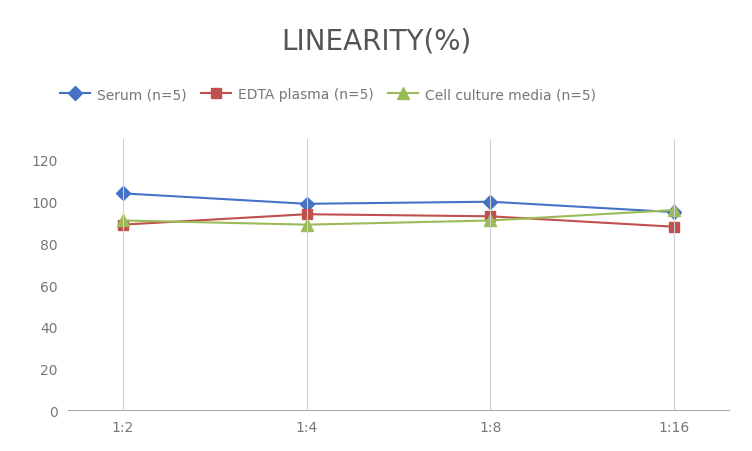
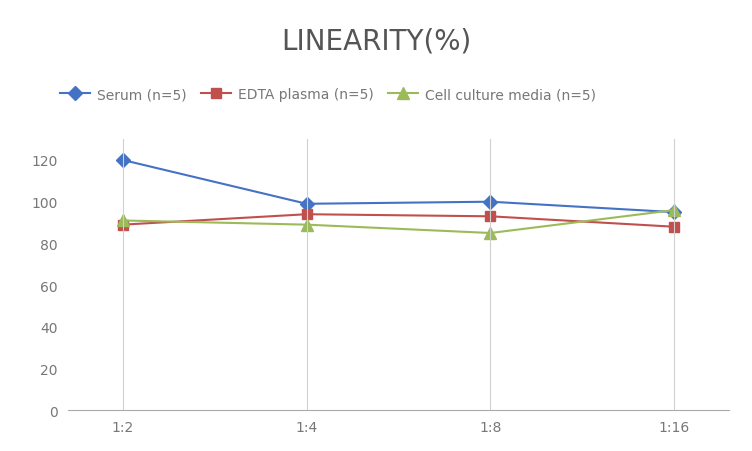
Serum (n=5)/1:2: 104 -> 120
Cell culture media (n=5)/1:8: 91 -> 85
